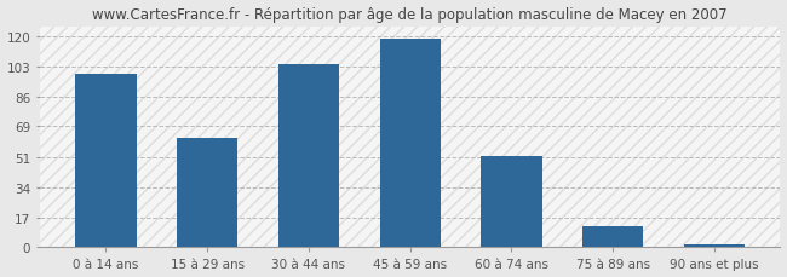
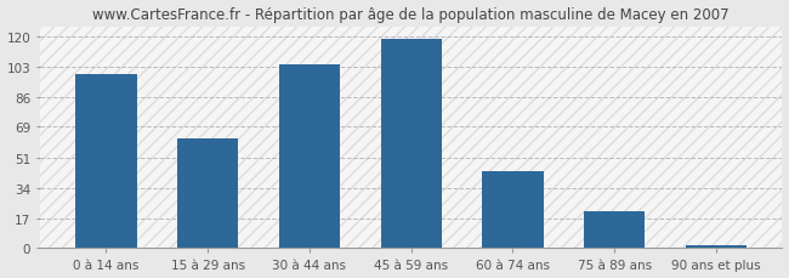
60 à 74 ans: 52 -> 44
75 à 89 ans: 12 -> 21
